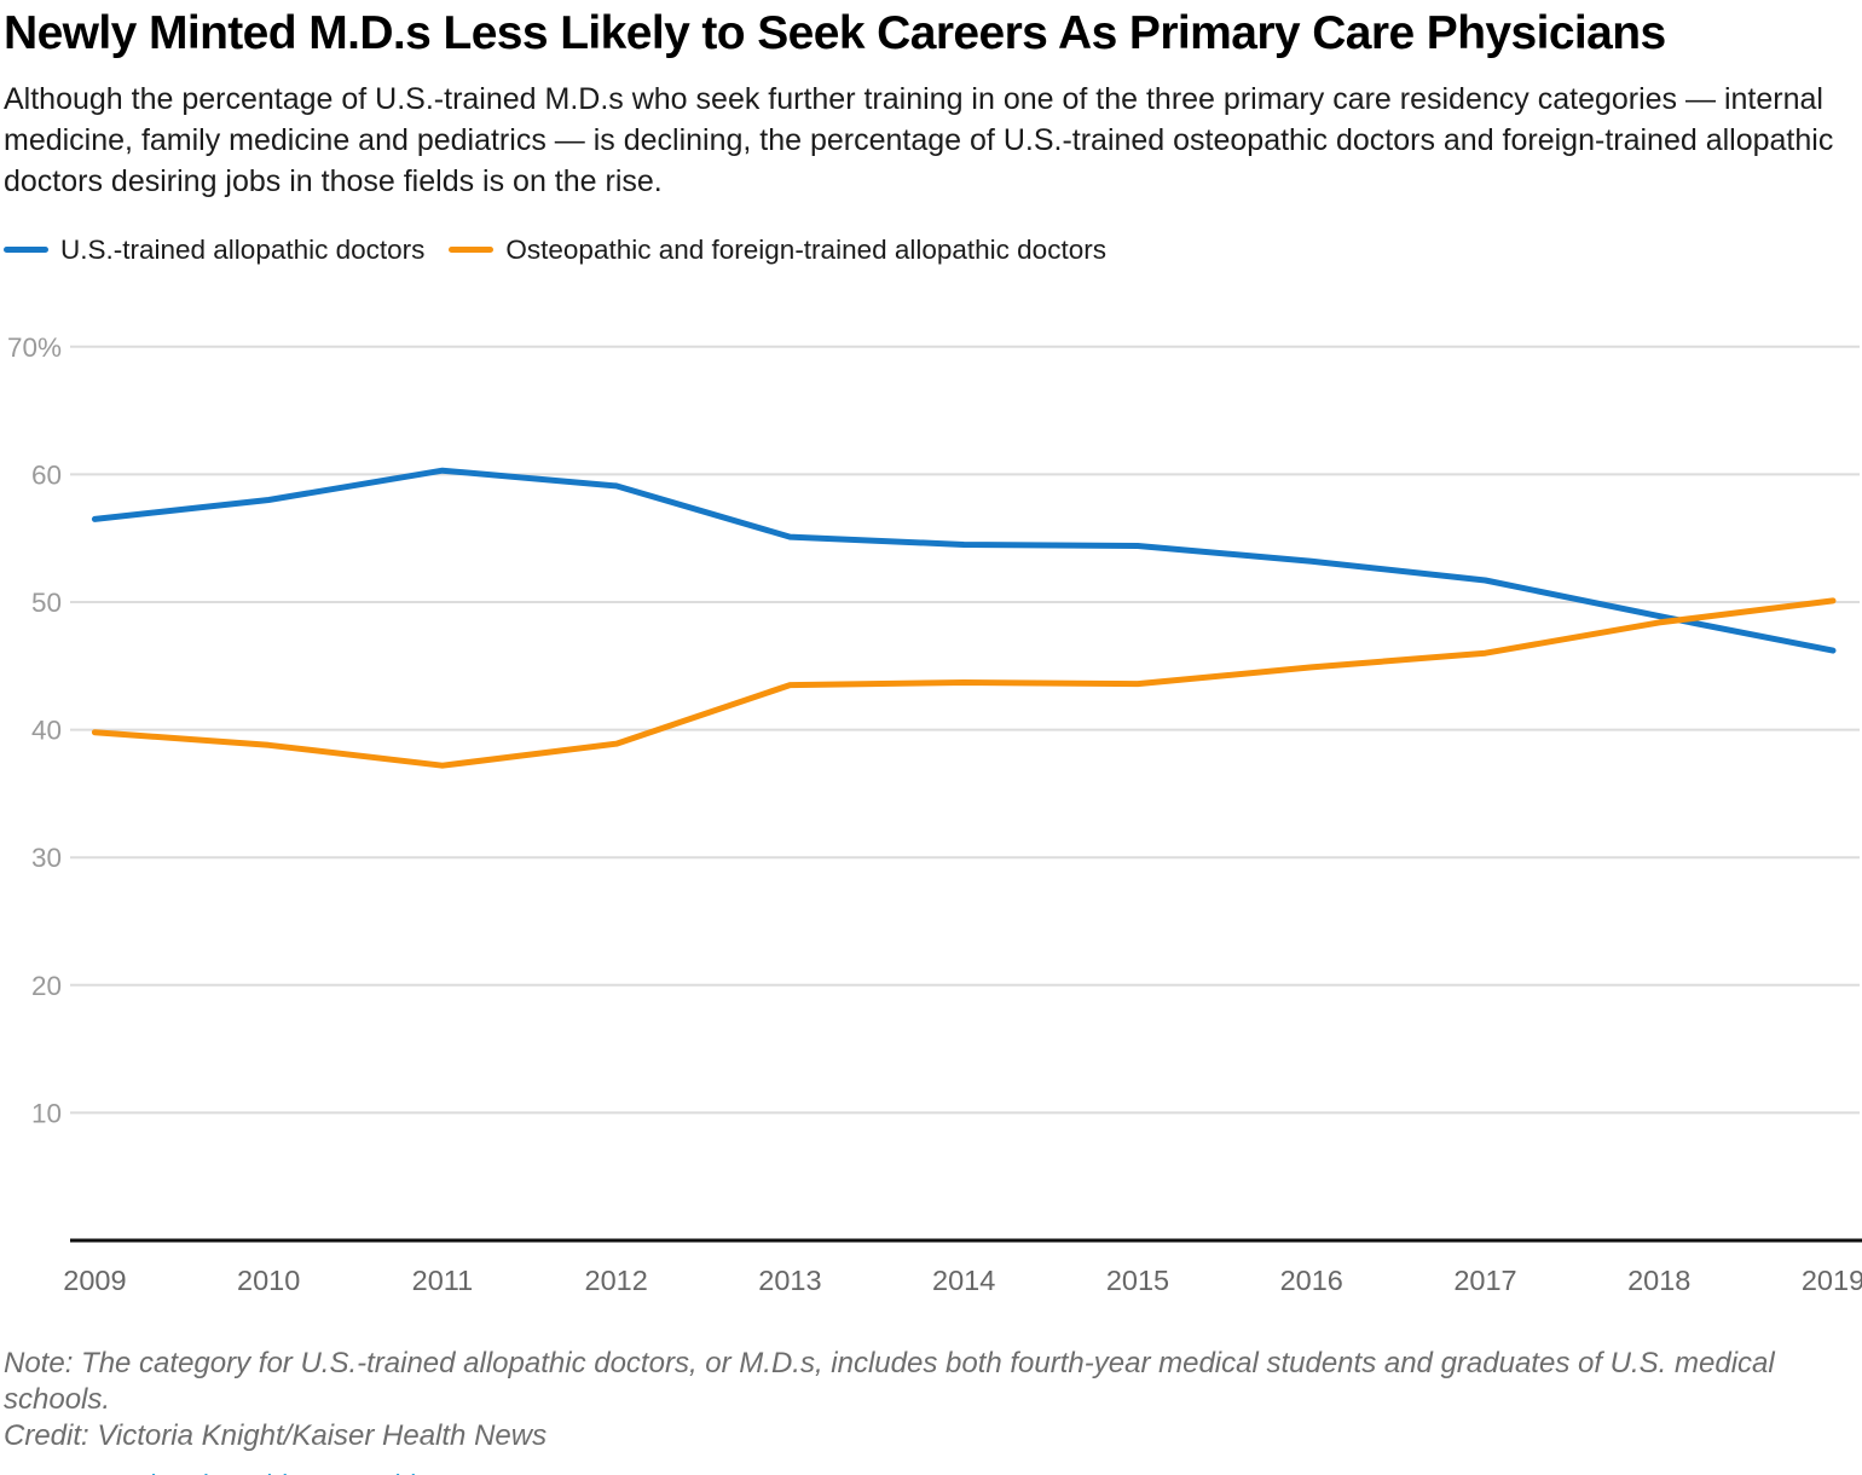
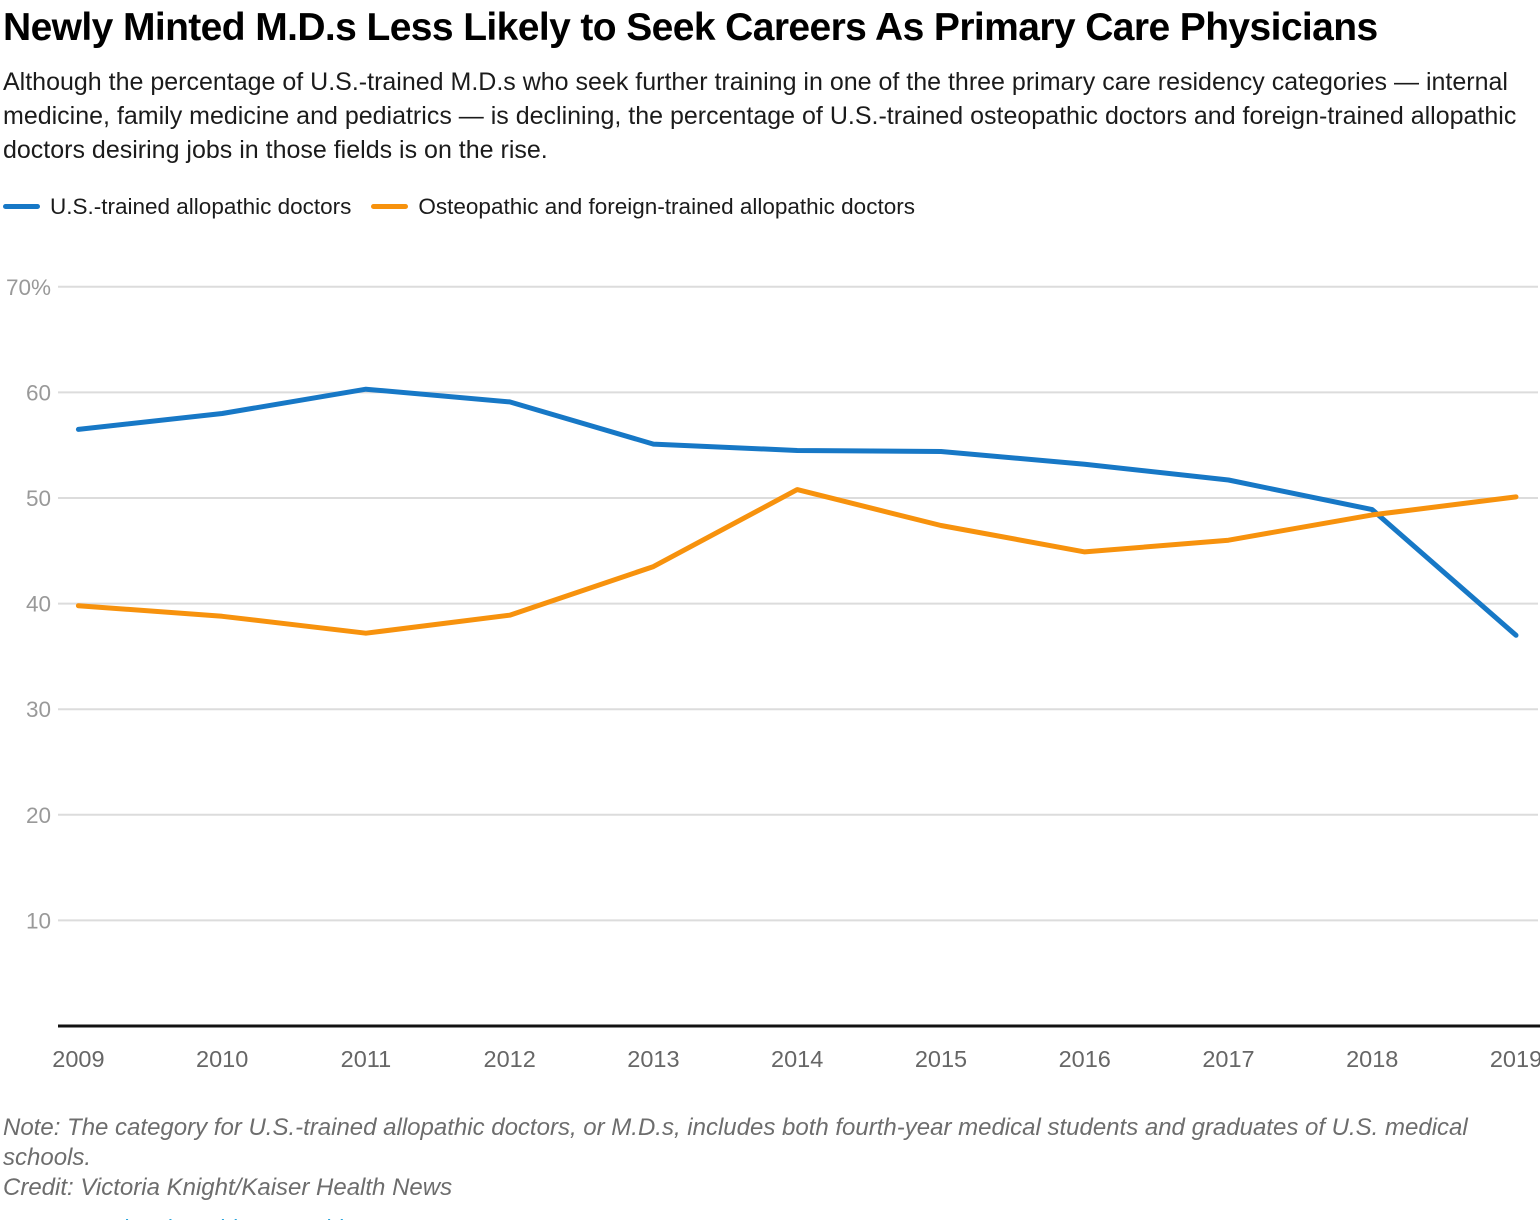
Osteopathic and foreign-trained allopathic doctors/2014: 43.7% -> 50.8%
Osteopathic and foreign-trained allopathic doctors/2015: 43.6% -> 47.4%
U.S.-trained allopathic doctors/2019: 46.2% -> 37.0%
